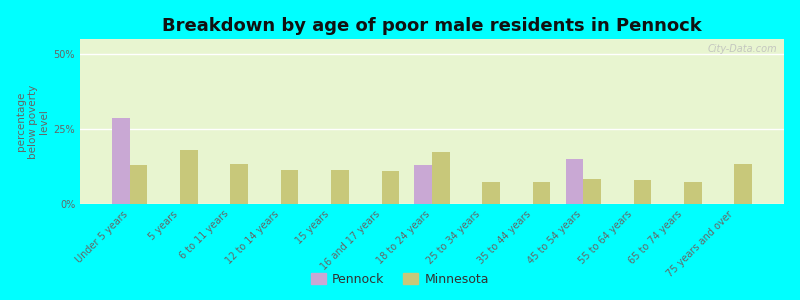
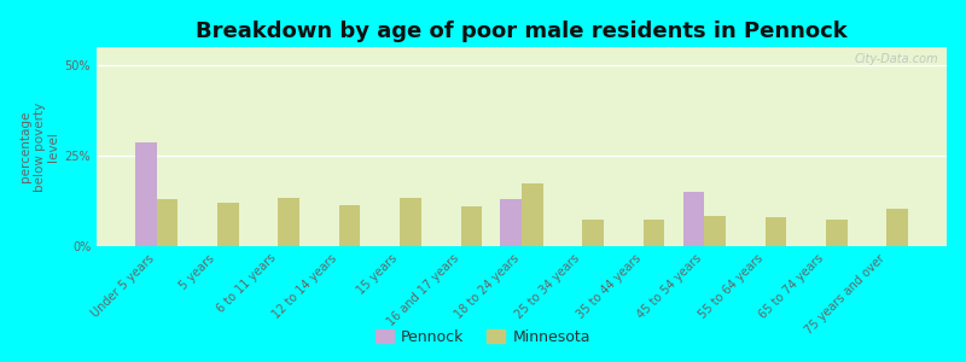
Minnesota/5 years: 18.0% -> 12.0%
Minnesota/15 years: 11.5% -> 13.5%
Minnesota/75 years and over: 13.5% -> 10.5%
